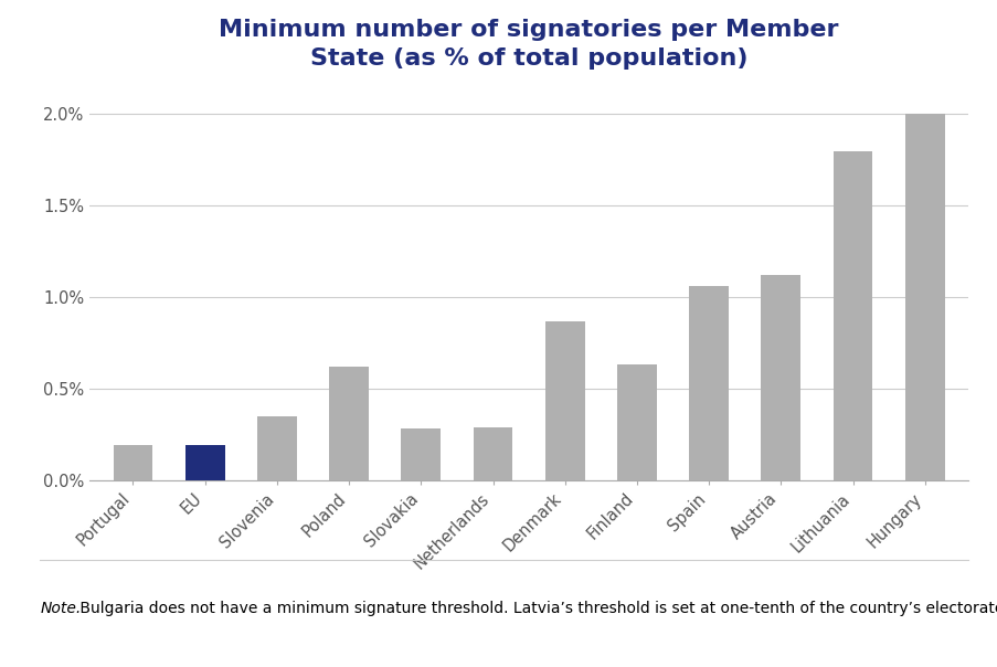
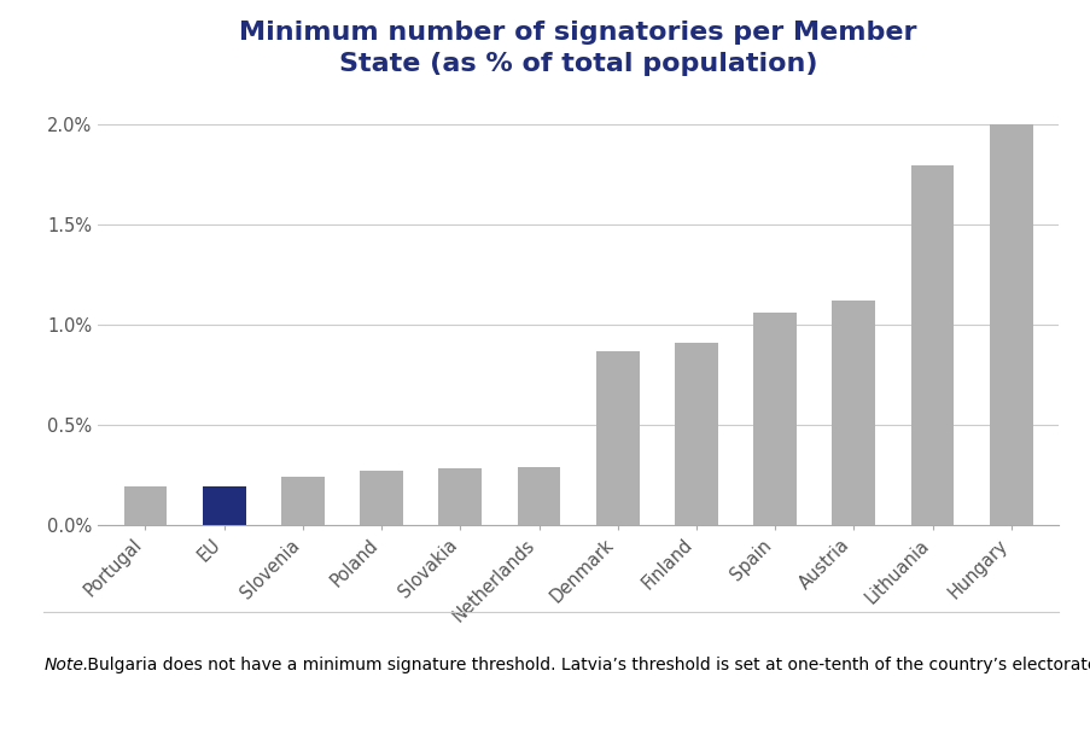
Slovenia: 0.35% -> 0.24%
Poland: 0.62% -> 0.27%
Finland: 0.63% -> 0.91%
